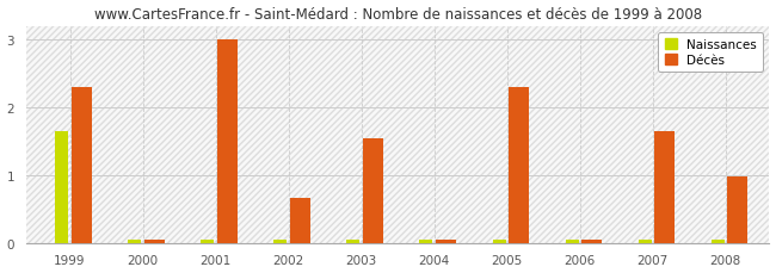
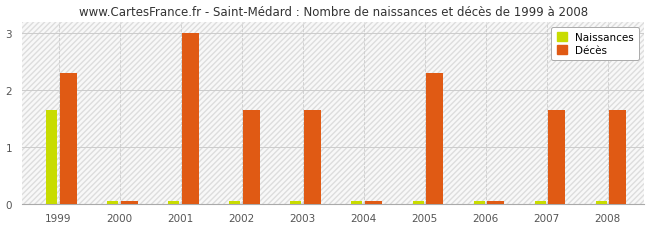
Décès/2002: 0.66 -> 1.65
Décès/2003: 1.54 -> 1.65
Décès/2008: 0.98 -> 1.65
